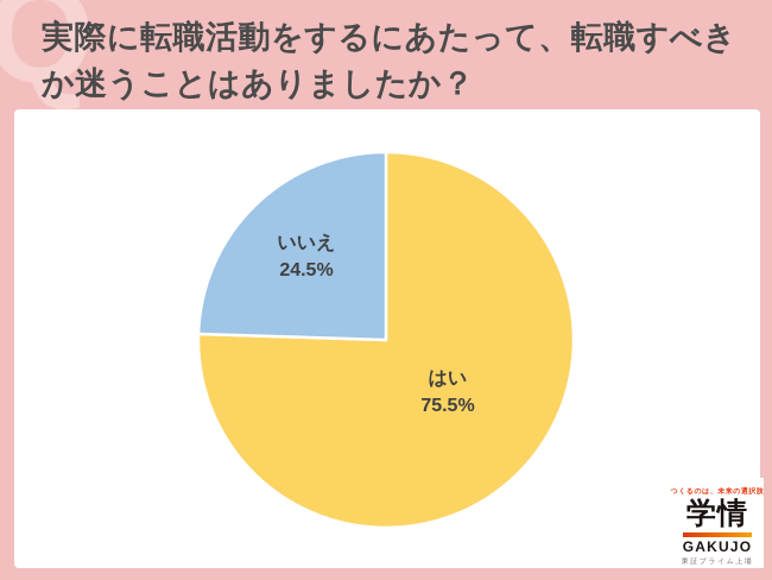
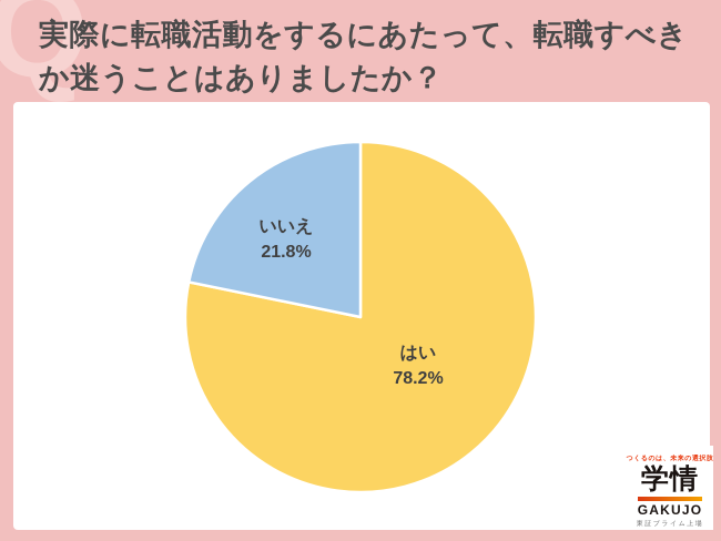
はい: 75.5% -> 78.2%
いいえ: 24.5% -> 21.8%
